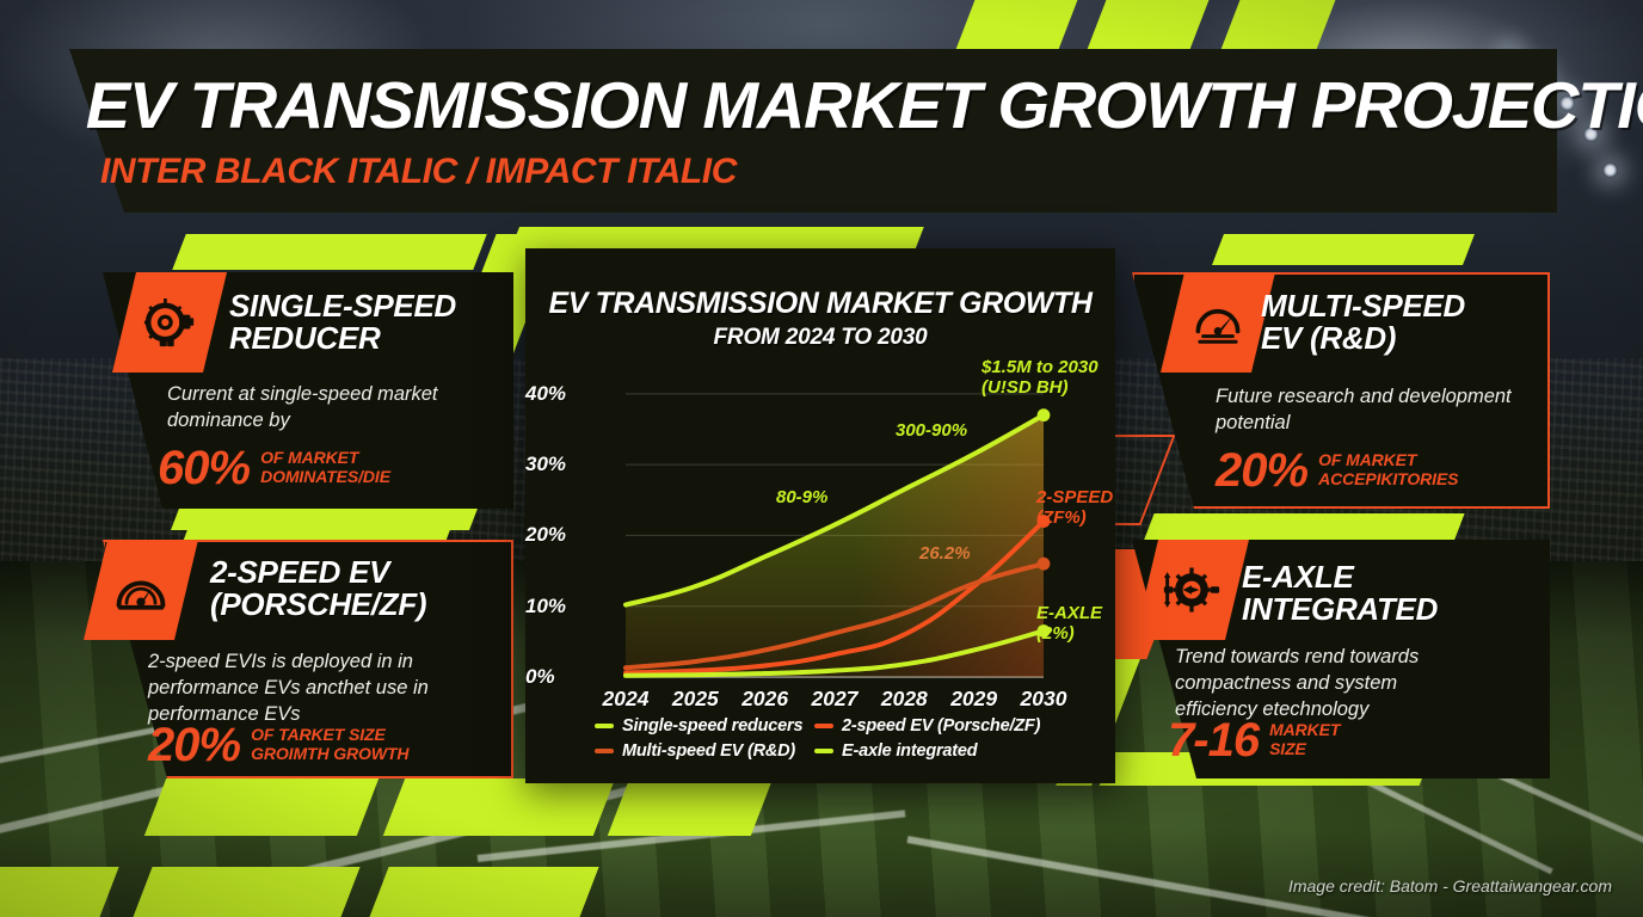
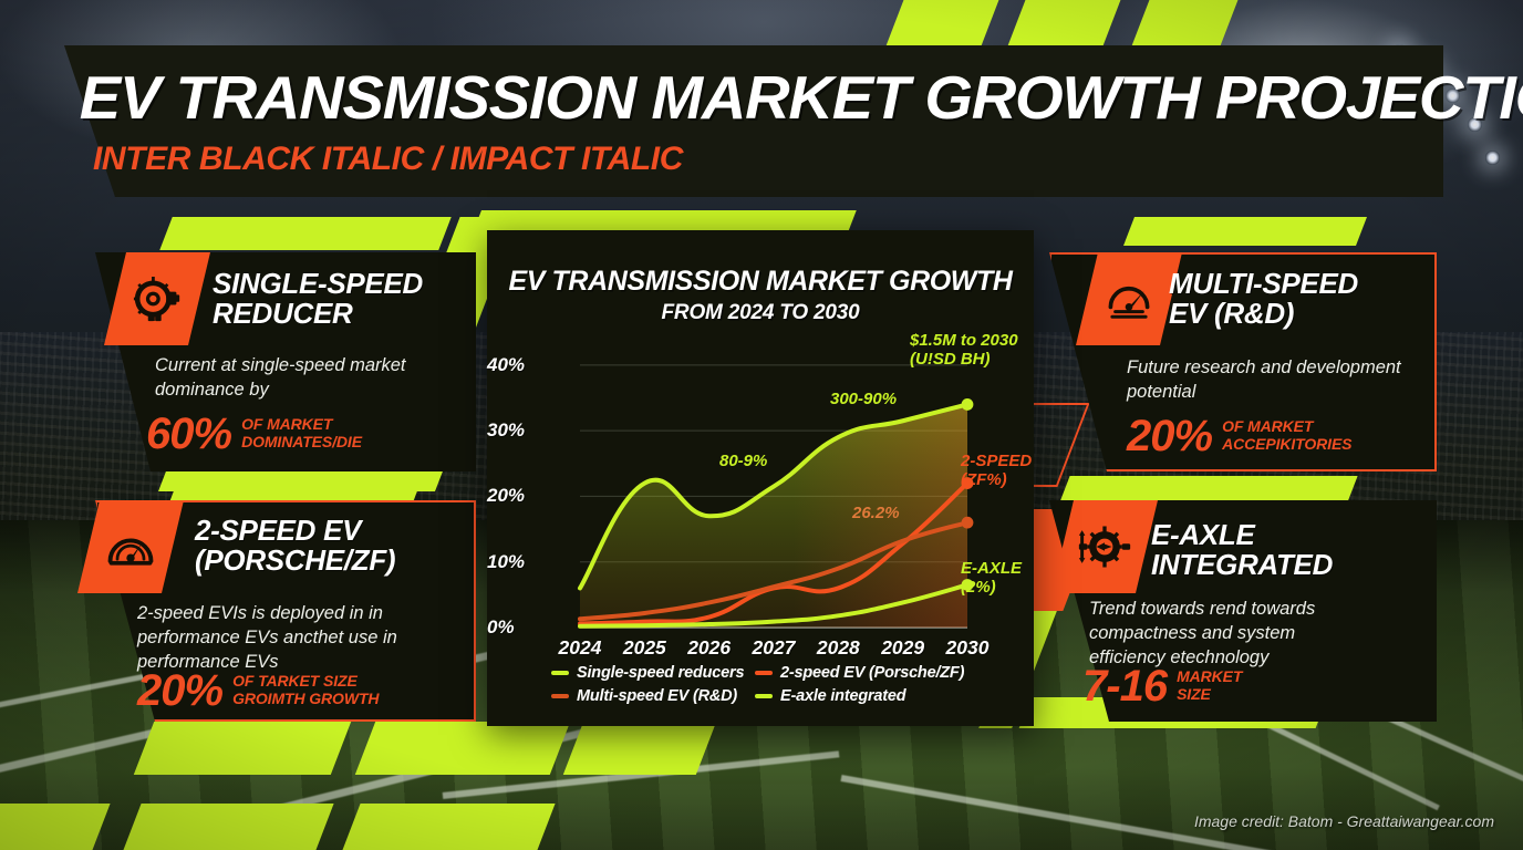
Single-speed reducers/2024: 10% -> 6%
Single-speed reducers/2025: 13% -> 22%
2-speed EV (Porsche/ZF)/2027: 3% -> 6%
Single-speed reducers/2028: 26% -> 29%
Single-speed reducers/2030: 37% -> 34%
